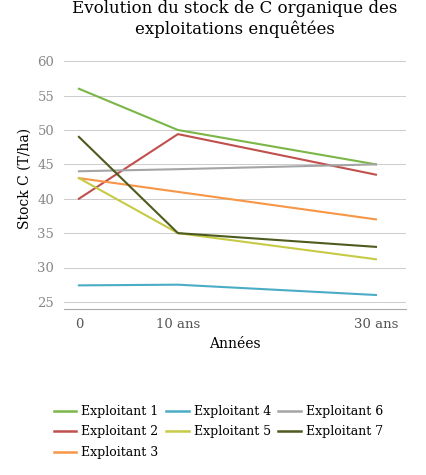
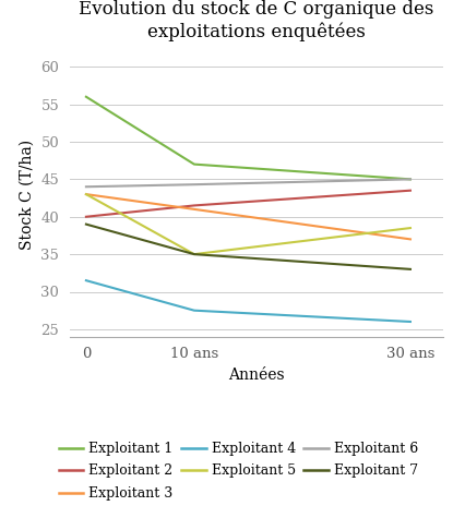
Exploitant 4/0: 27.4 -> 31.5
Exploitant 7/0: 49 -> 39
Exploitant 1/10 ans: 50 -> 47
Exploitant 2/10 ans: 49.4 -> 41.5
Exploitant 5/30 ans: 31.2 -> 38.5
